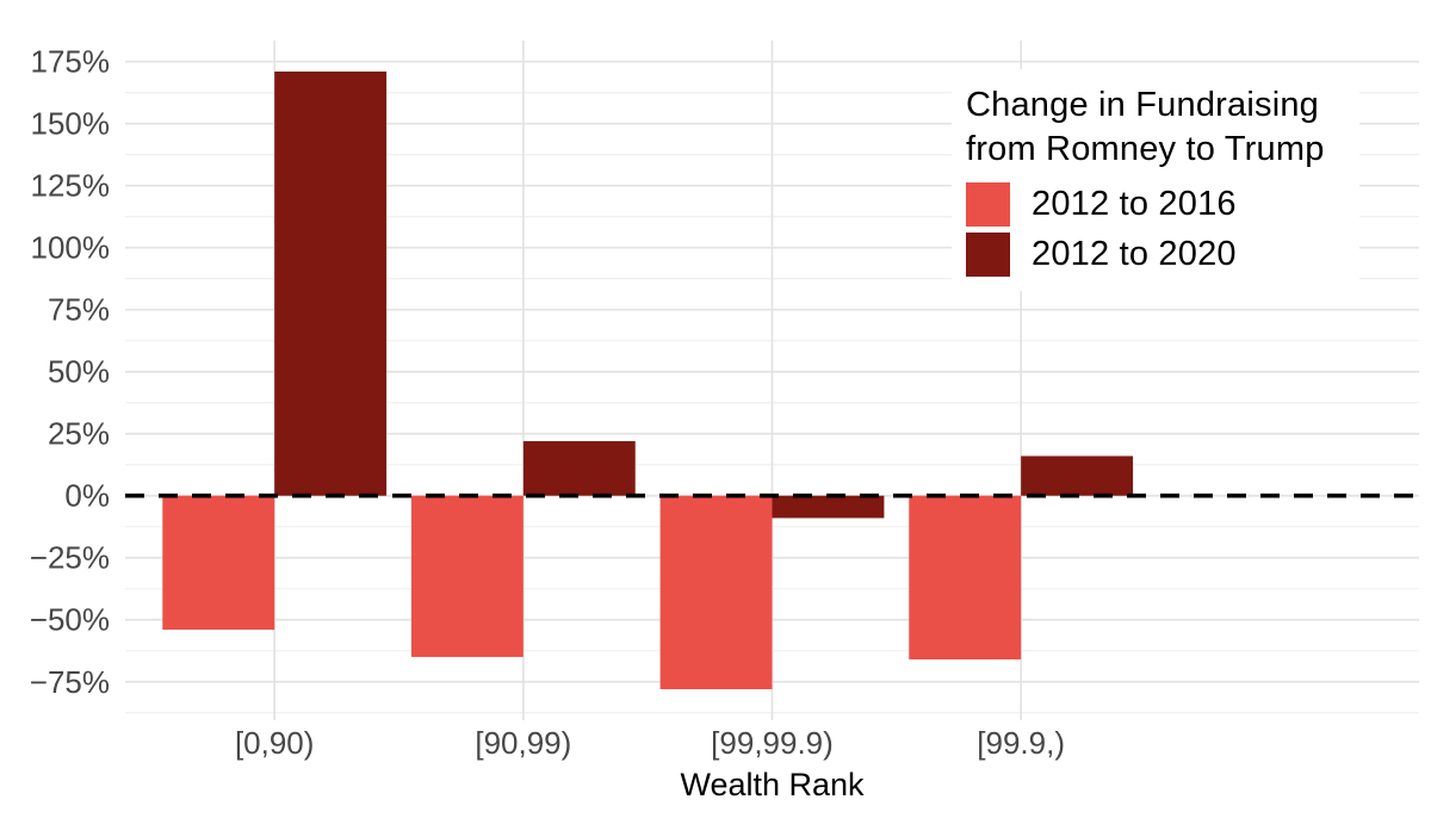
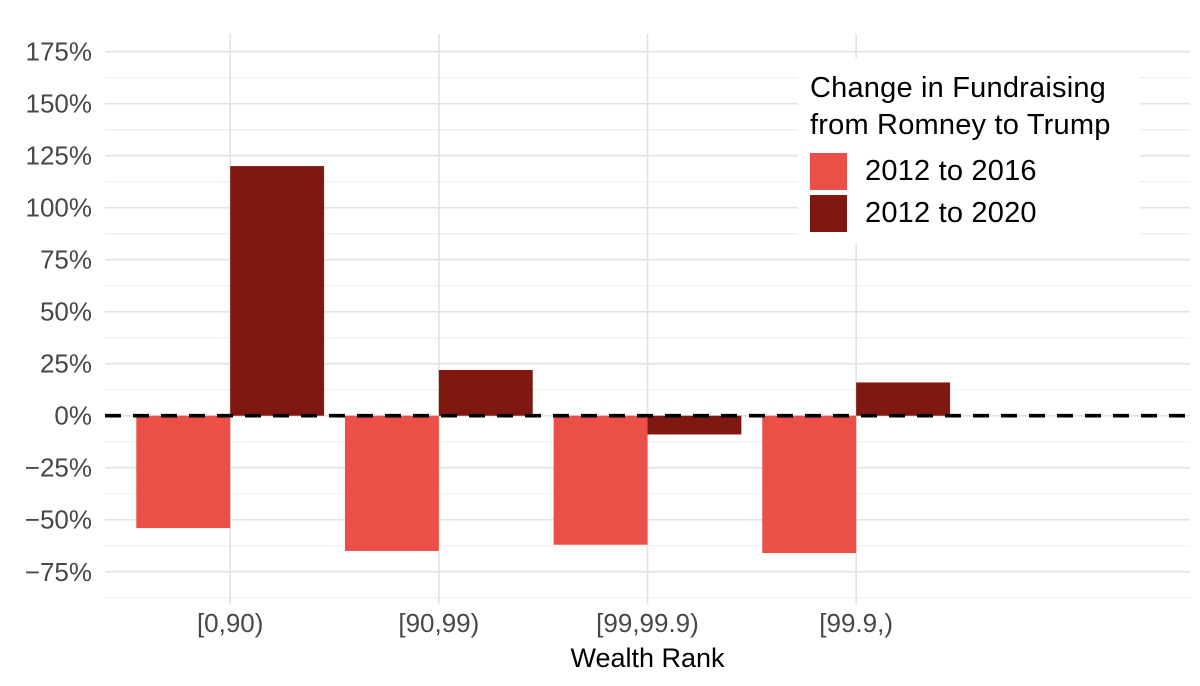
2012 to 2020/[0,90): 171% -> 120%
2012 to 2016/[99,99.9): -78% -> -62%
